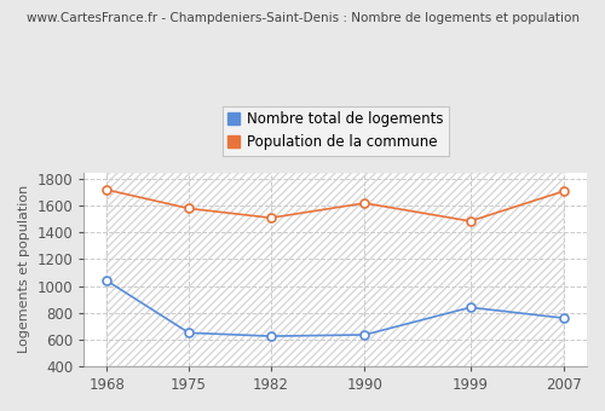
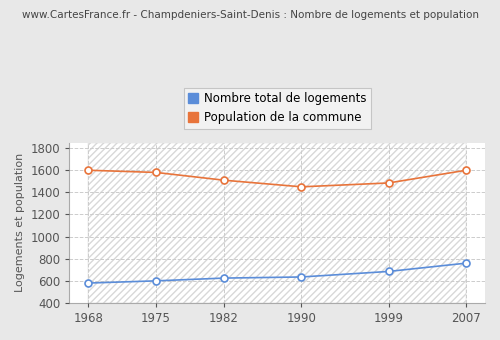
Nombre total de logements/1968: 1040 -> 580
Population de la commune/1968: 1720 -> 1600
Nombre total de logements/1975: 650 -> 600
Population de la commune/1990: 1620 -> 1450
Nombre total de logements/1999: 840 -> 680
Population de la commune/2007: 1710 -> 1600
